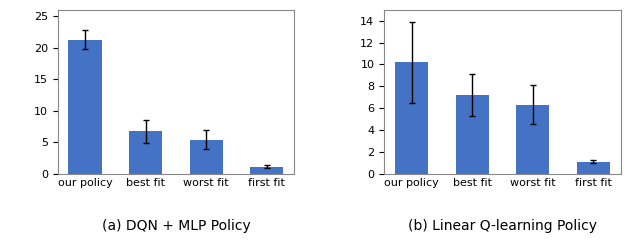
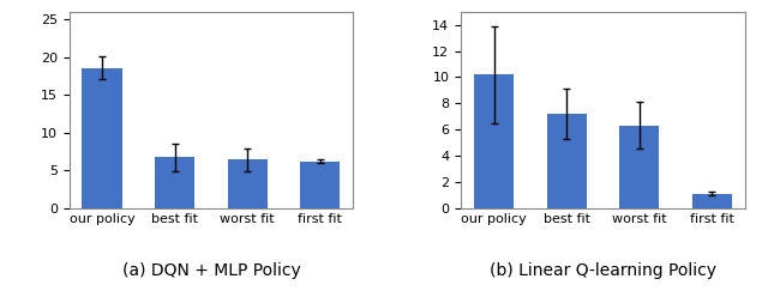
(a) DQN + MLP Policy/our policy: 21.3 -> 18.6
(a) DQN + MLP Policy/worst fit: 5.4 -> 6.4
(a) DQN + MLP Policy/first fit: 1.1 -> 6.2
